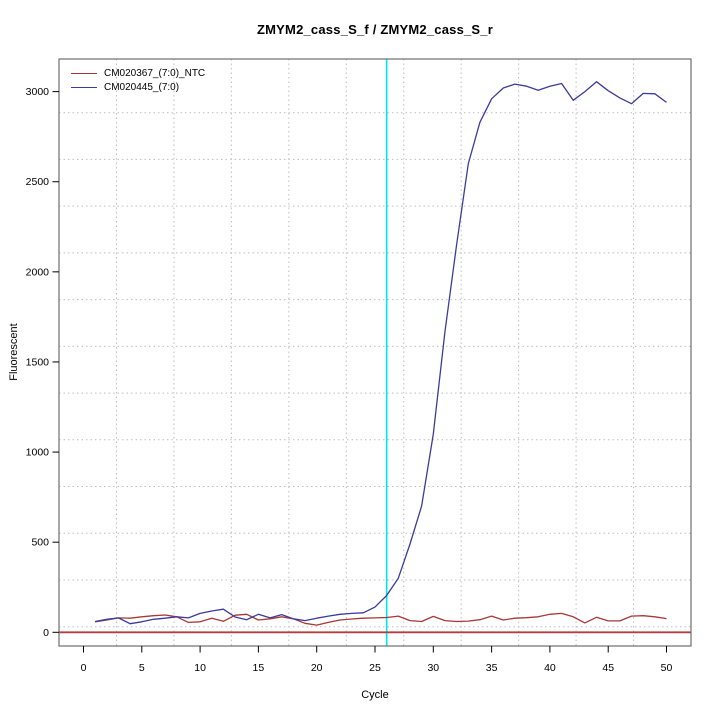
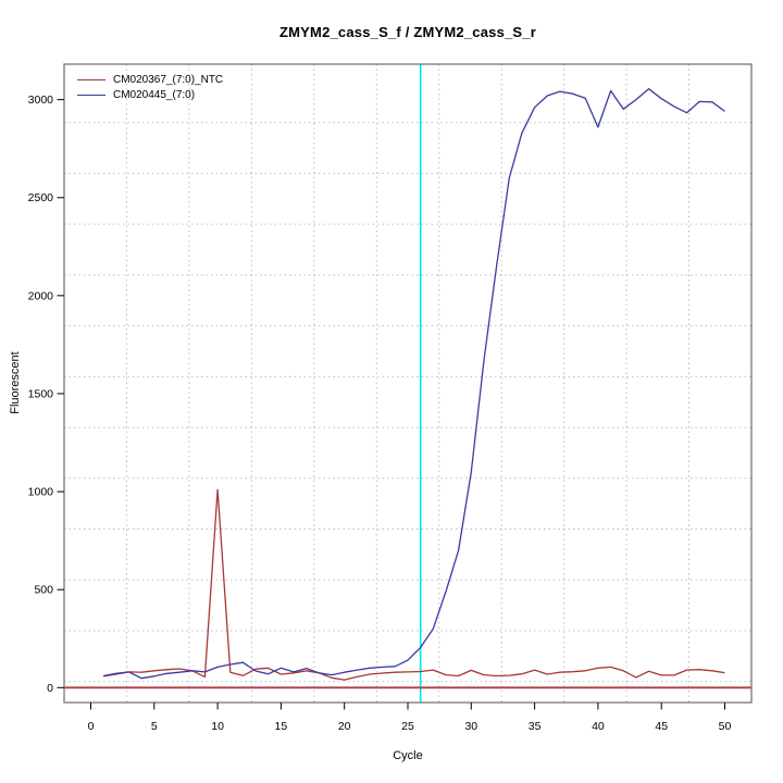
CM020367_(7:0)_NTC/10: 60 -> 1010
CM020445_(7:0)/40: 3030 -> 2860
